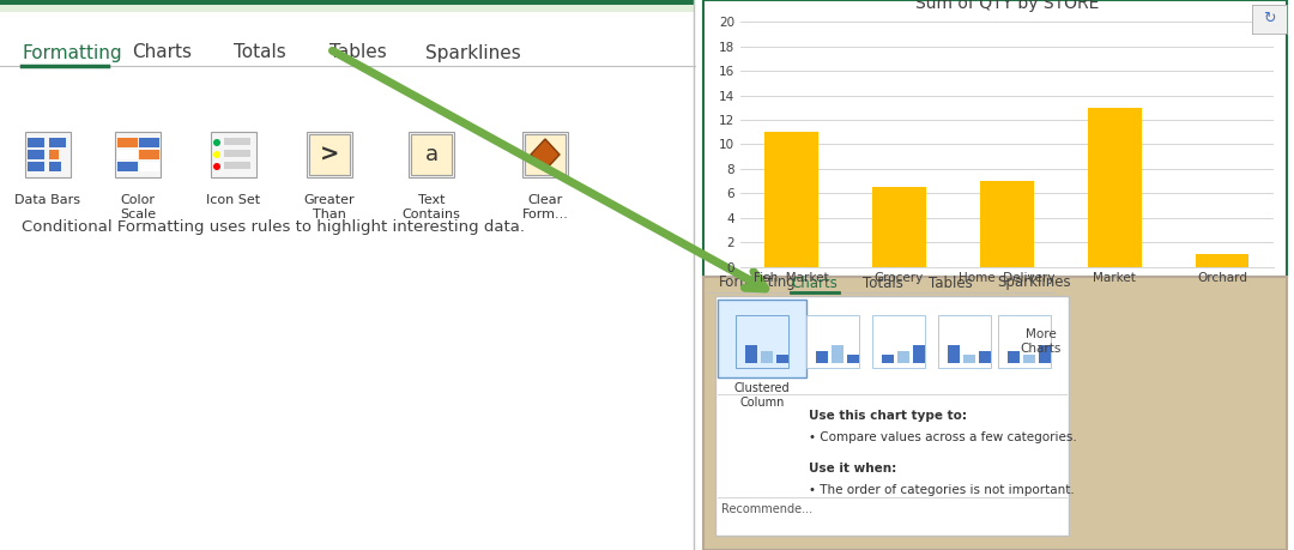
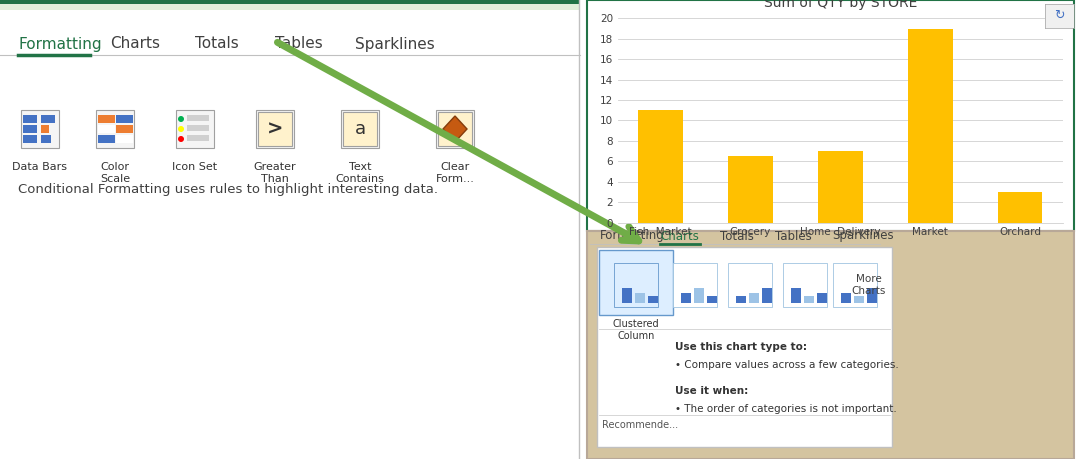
Market: 13.0 -> 19.0
Orchard: 1.0 -> 3.0
